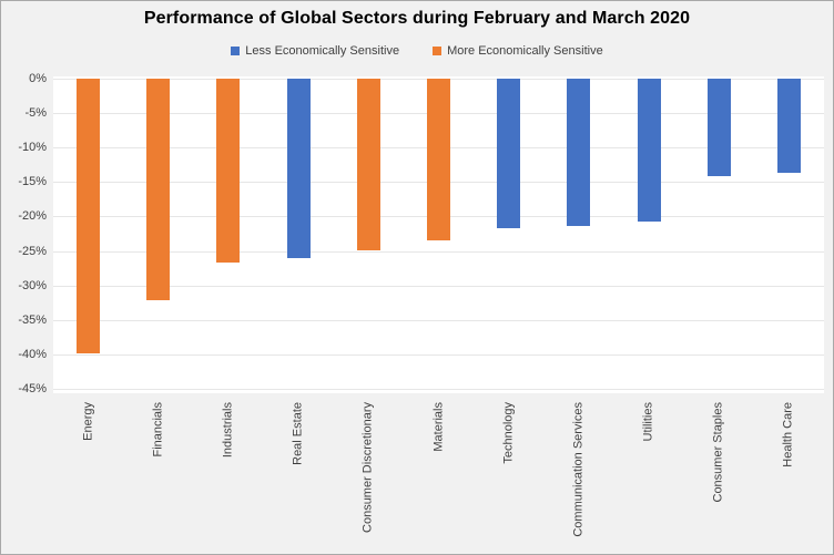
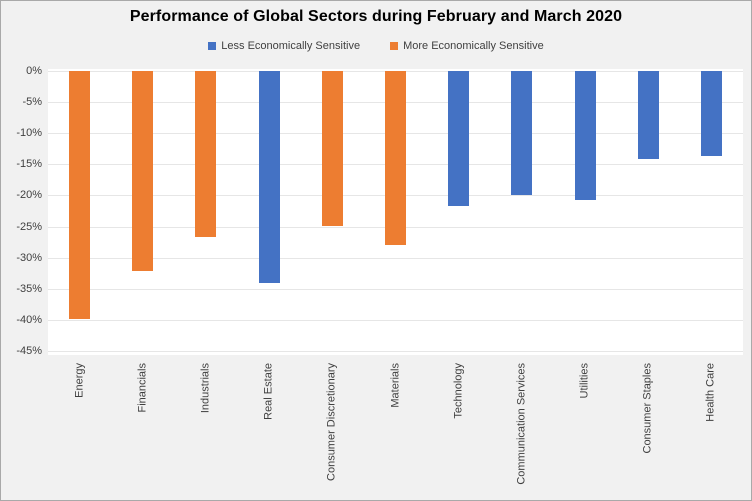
Real Estate: -26% -> -34%
Materials: -23% -> -28%
Communication Services: -21% -> -20%
